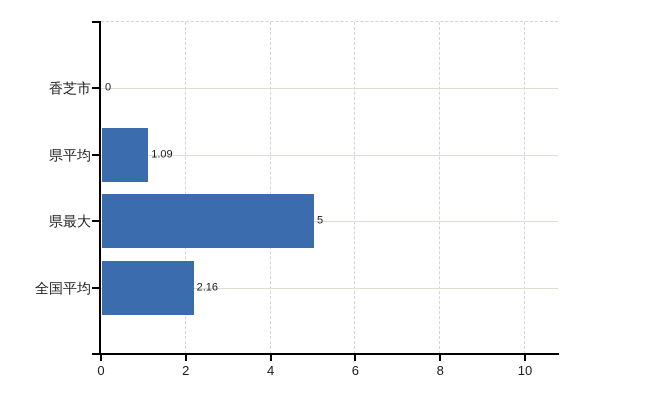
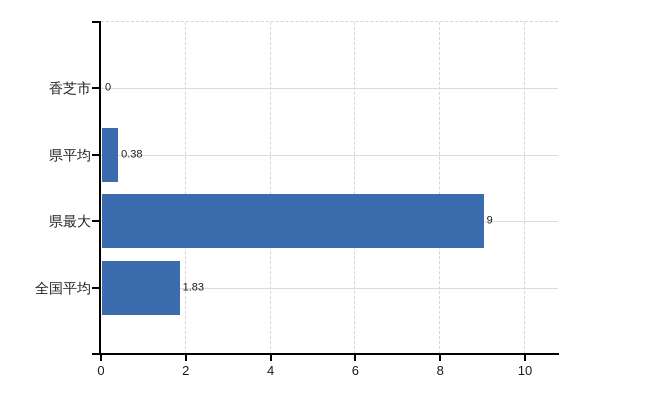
県平均: 1.09 -> 0.38
県最大: 5 -> 9
全国平均: 2.16 -> 1.83
